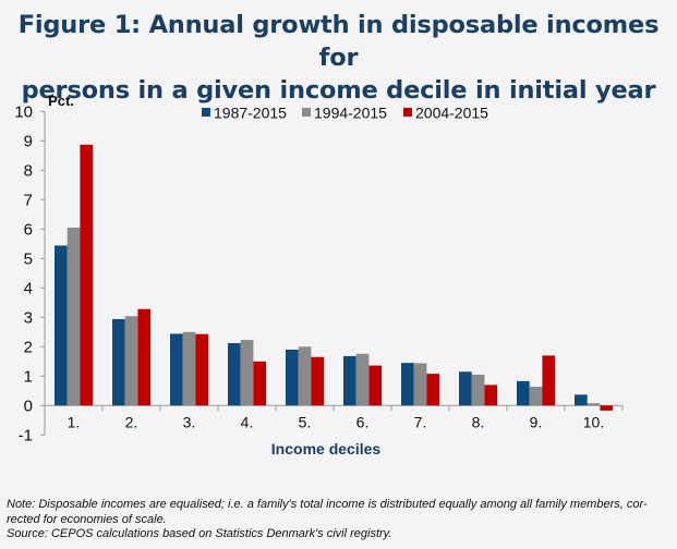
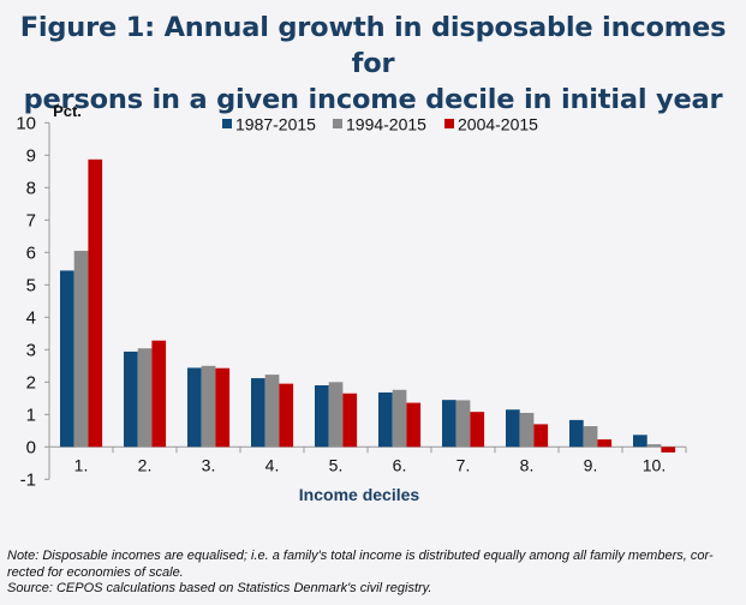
2004-2015/4.: 1.5 -> 1.9
2004-2015/9.: 1.7 -> 0.2
